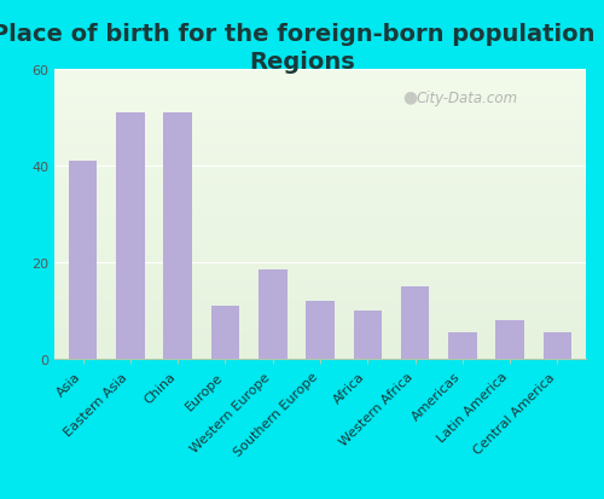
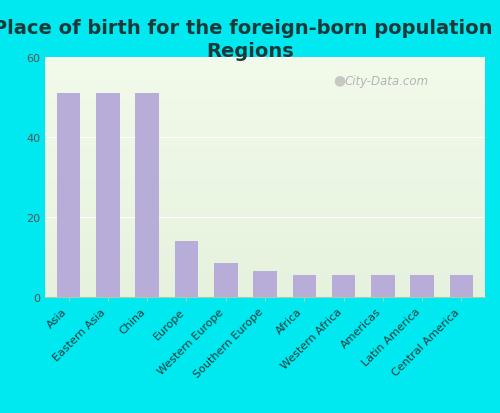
Asia: 41.0 -> 51.0
Europe: 11.0 -> 14.0
Western Europe: 18.5 -> 8.5
Southern Europe: 12.0 -> 6.5
Africa: 10.0 -> 5.5
Western Africa: 15.0 -> 5.5
Latin America: 8.0 -> 5.5
